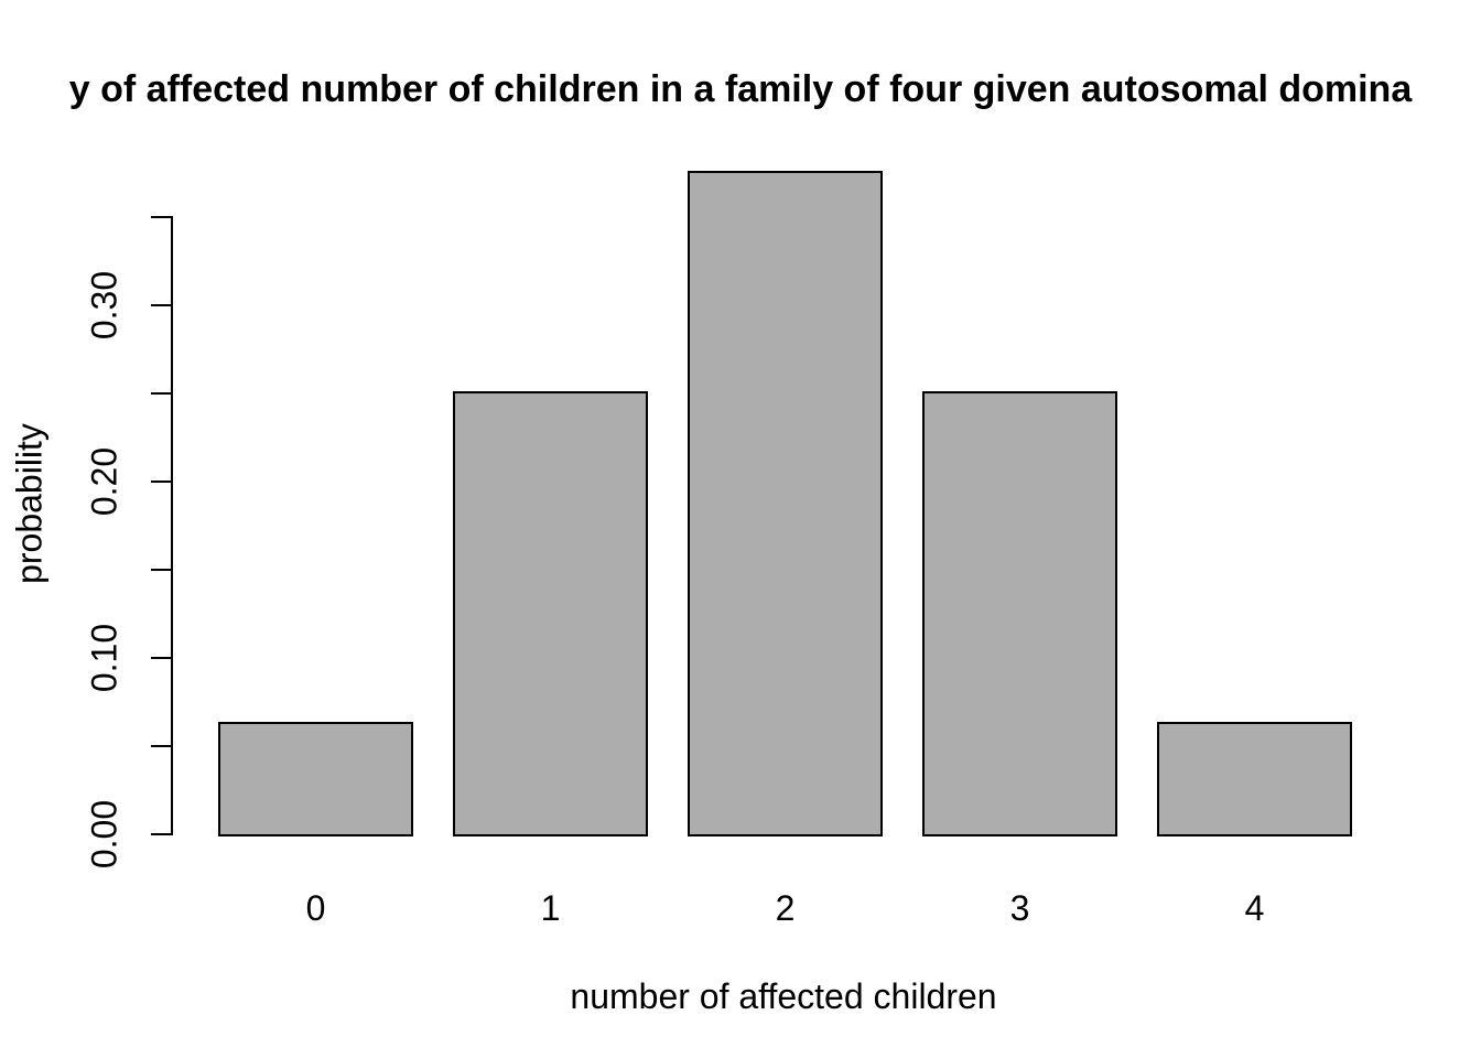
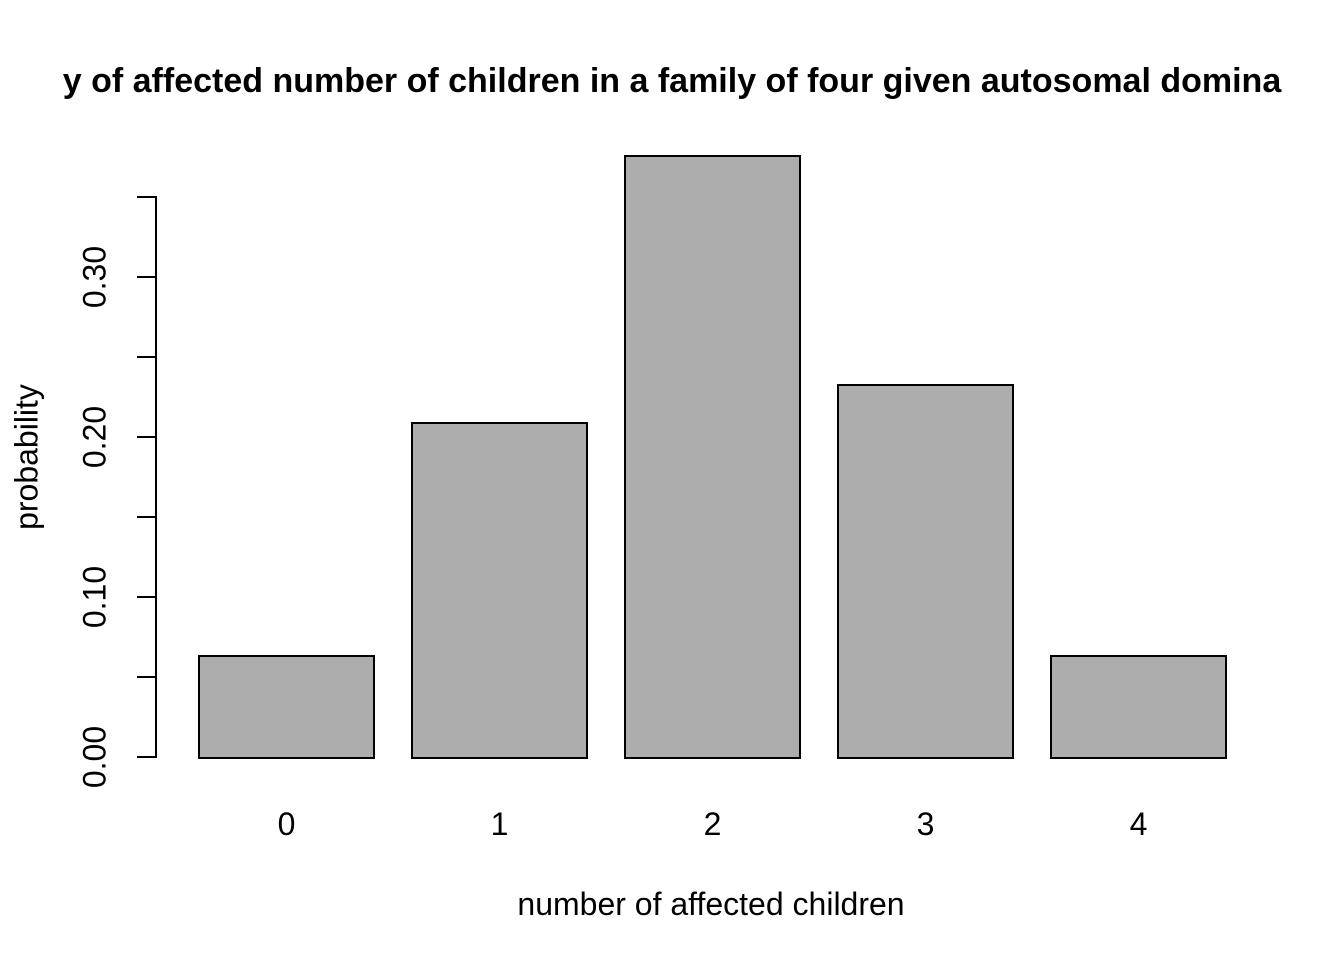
1: 0.250 -> 0.208
3: 0.250 -> 0.232
